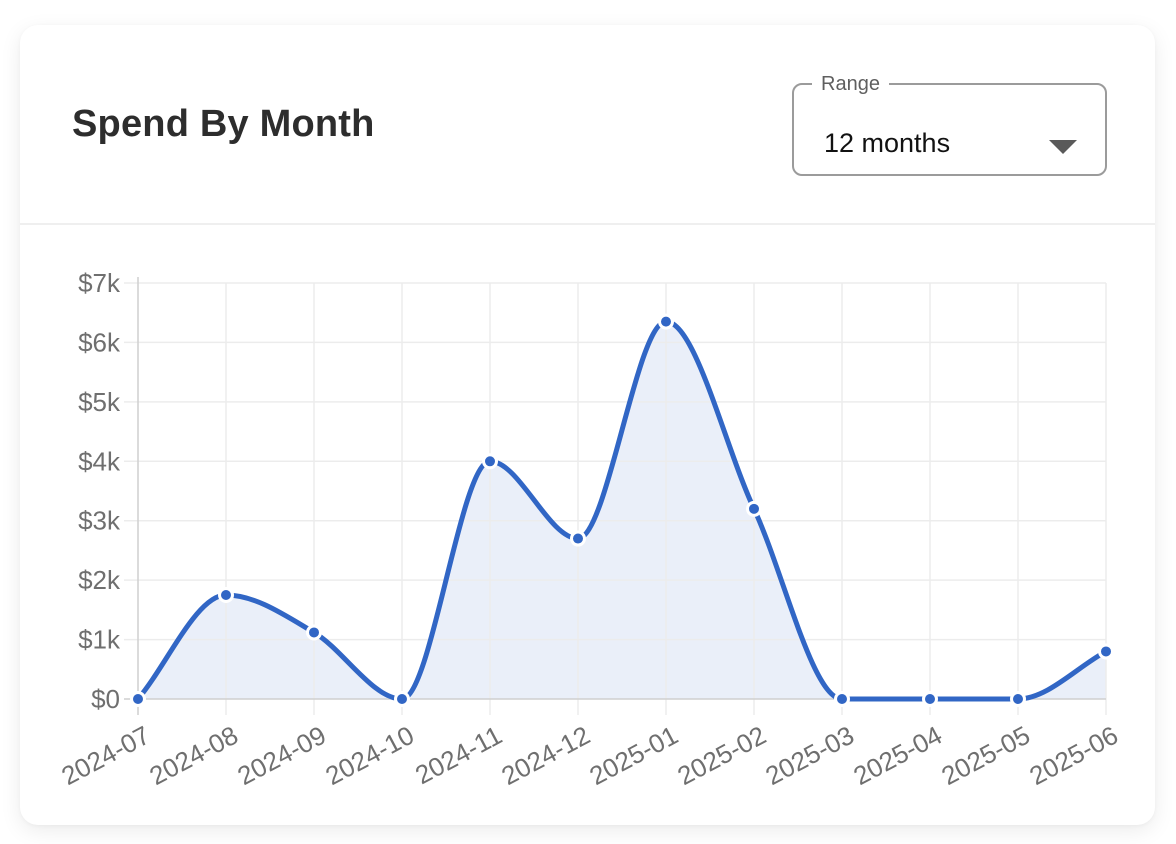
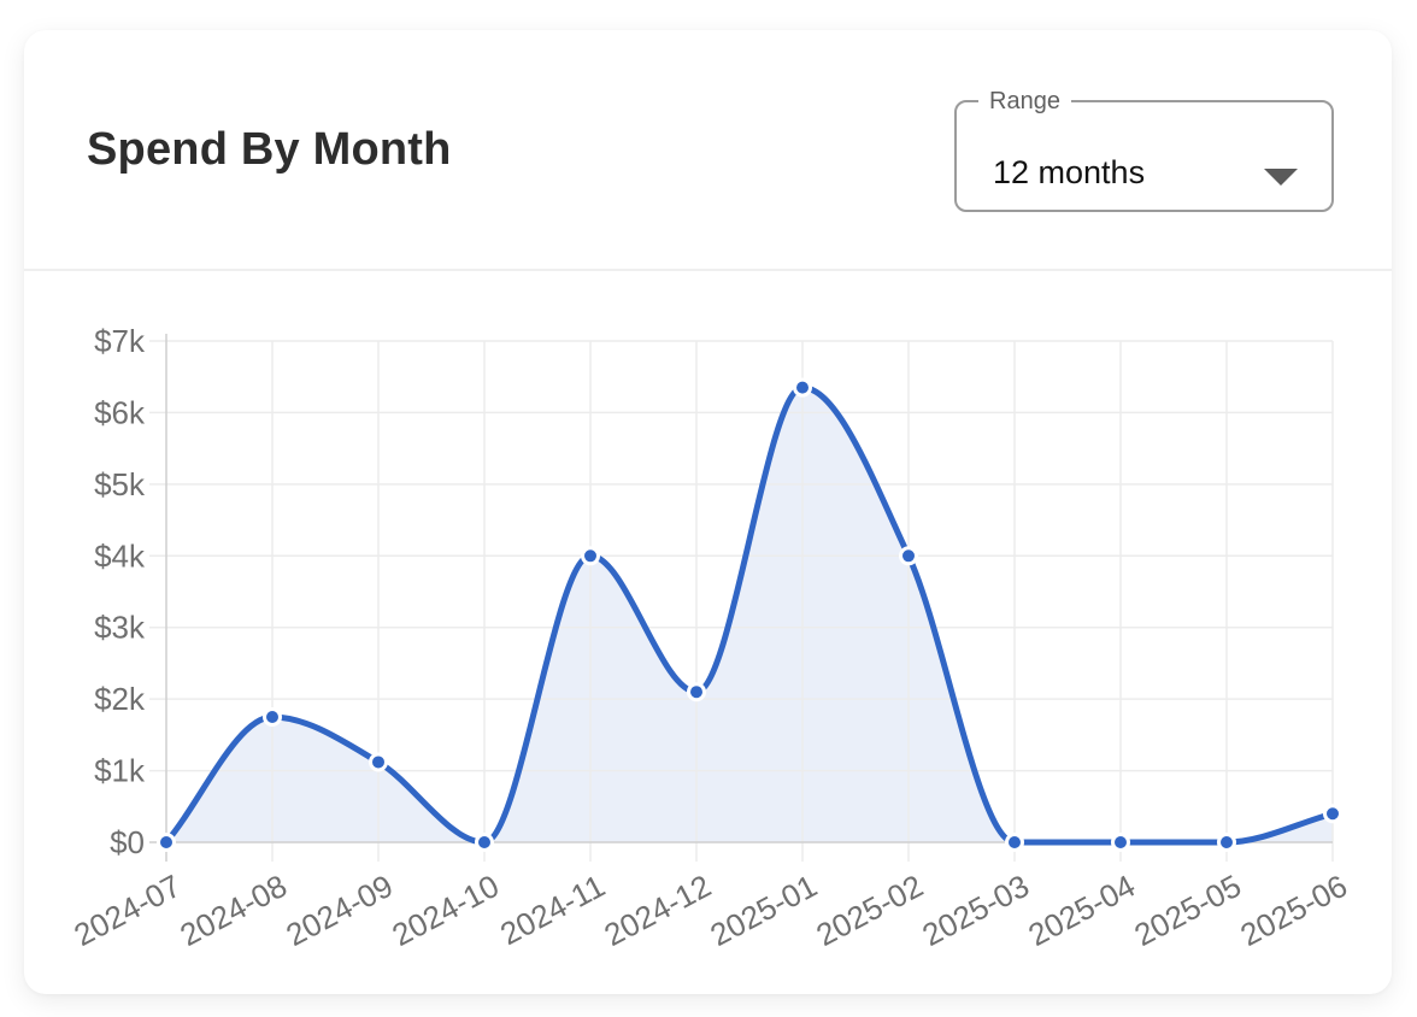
2024-12: $2.7k -> $2.1k
2025-02: $3.2k -> $4.0k
2025-06: $0.8k -> $0.4k
